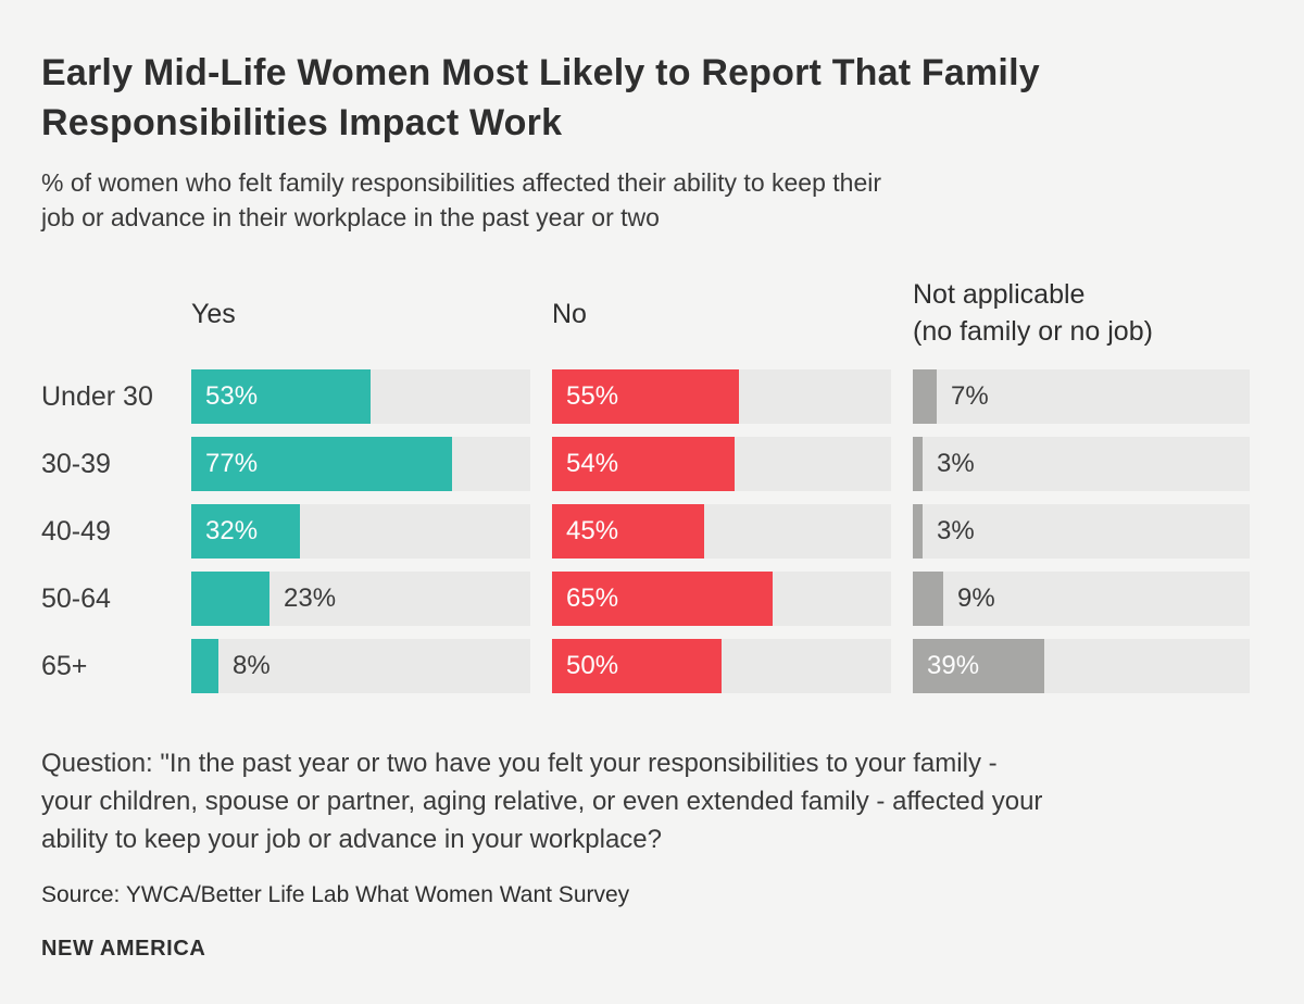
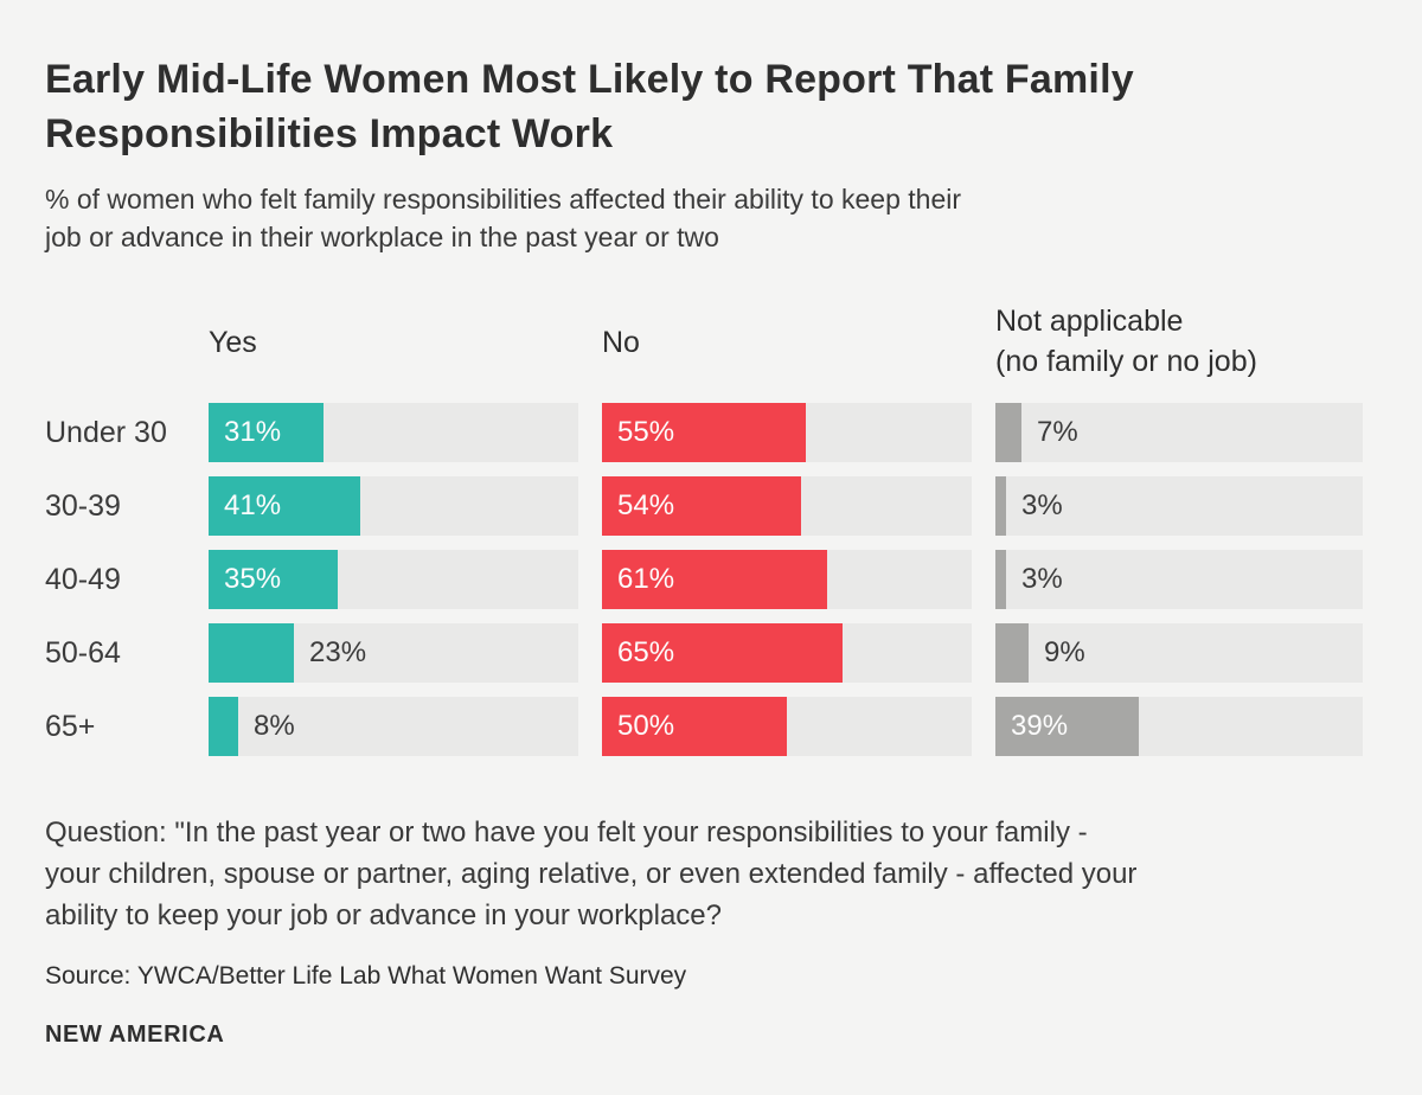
Yes/Under 30: 53% -> 31%
Yes/30-39: 77% -> 41%
Yes/40-49: 32% -> 35%
No/40-49: 45% -> 61%
